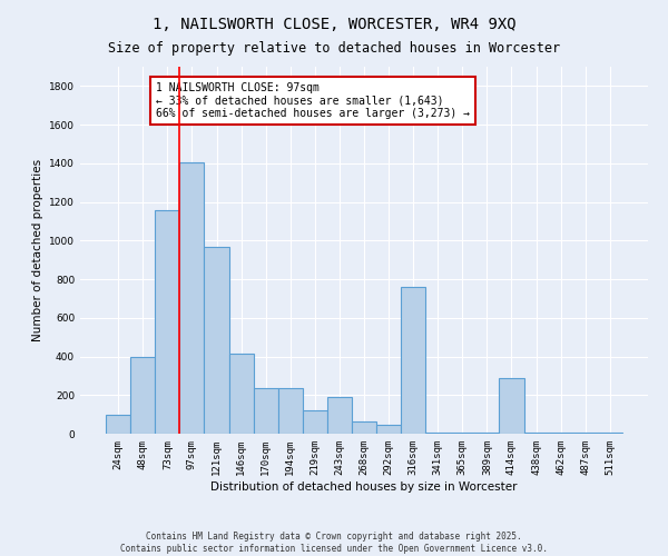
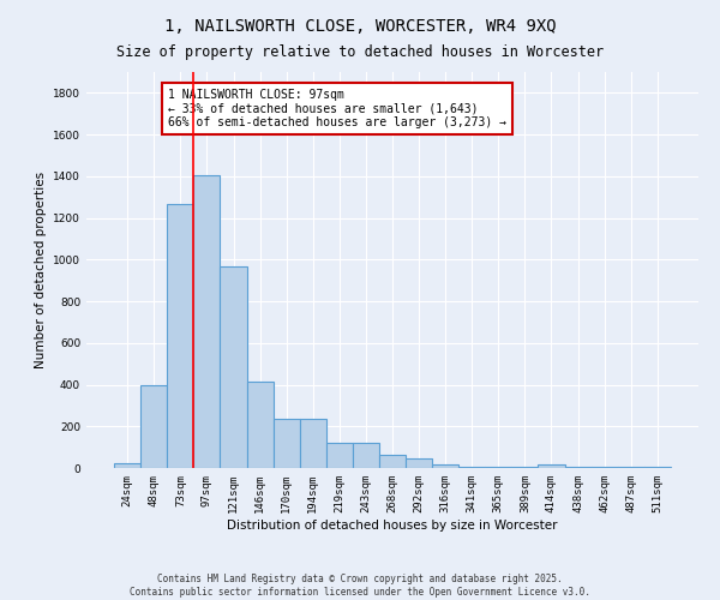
24sqm: 100 -> 20
73sqm: 1160 -> 1260
243sqm: 190 -> 120
316sqm: 760 -> 20
414sqm: 290 -> 20
